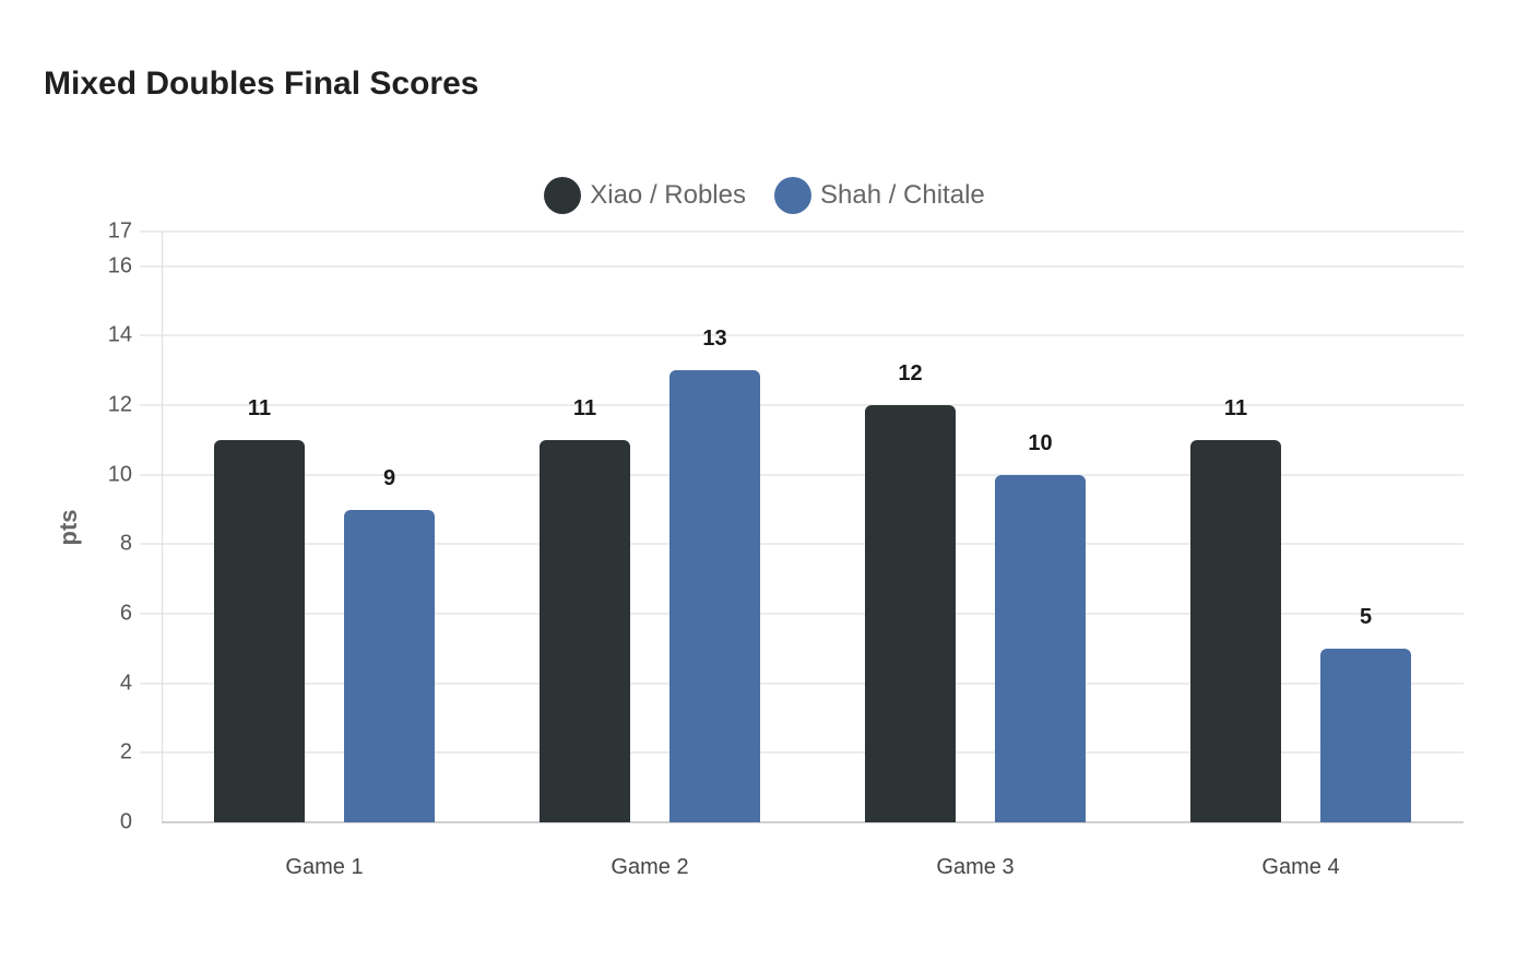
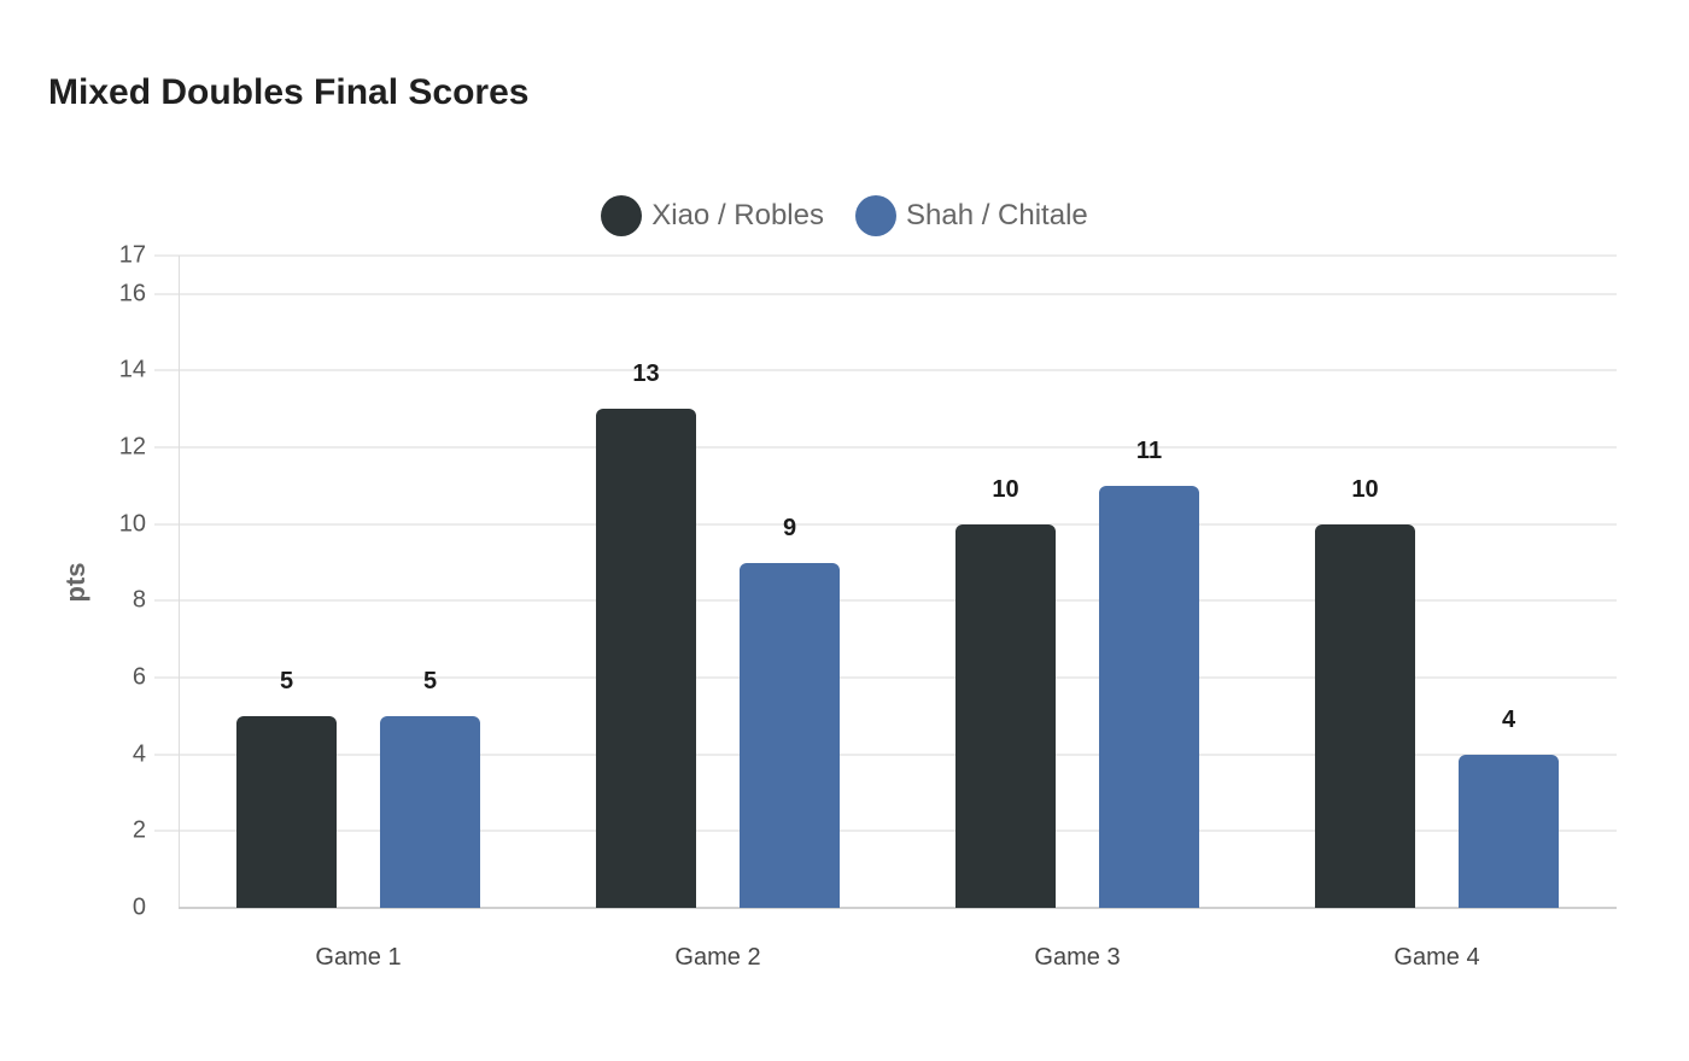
Xiao / Robles/Game 1: 11 -> 5
Shah / Chitale/Game 1: 9 -> 5
Xiao / Robles/Game 2: 11 -> 13
Shah / Chitale/Game 2: 13 -> 9
Xiao / Robles/Game 3: 12 -> 10
Shah / Chitale/Game 3: 10 -> 11
Xiao / Robles/Game 4: 11 -> 10
Shah / Chitale/Game 4: 5 -> 4
